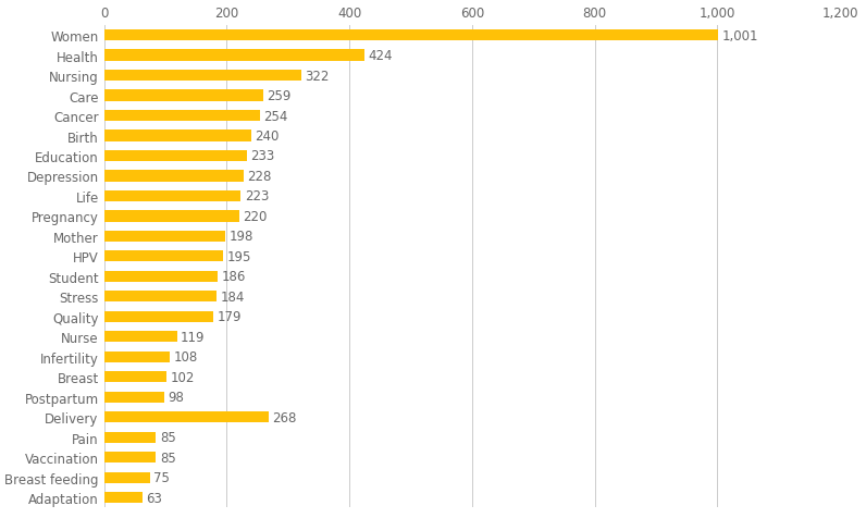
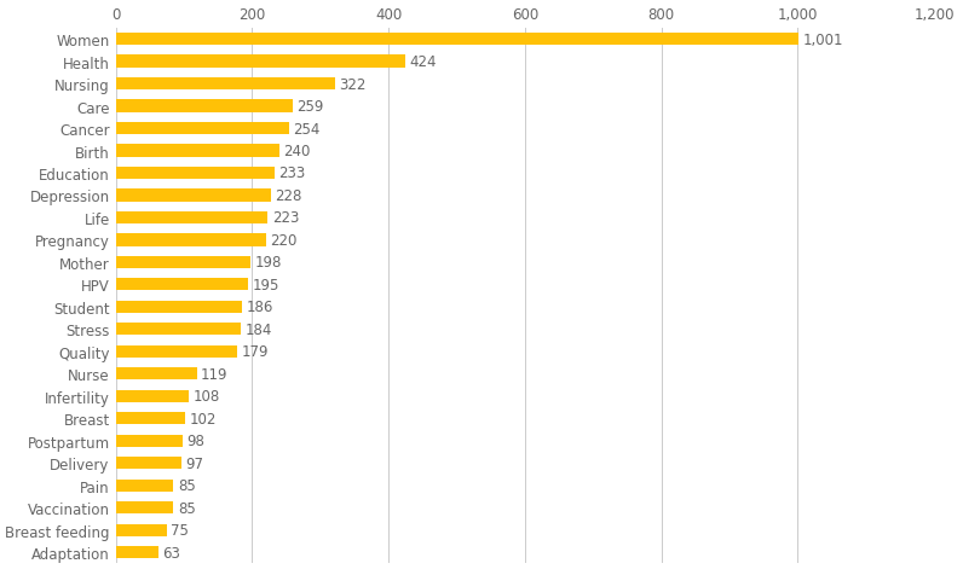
Delivery: 268 -> 97
